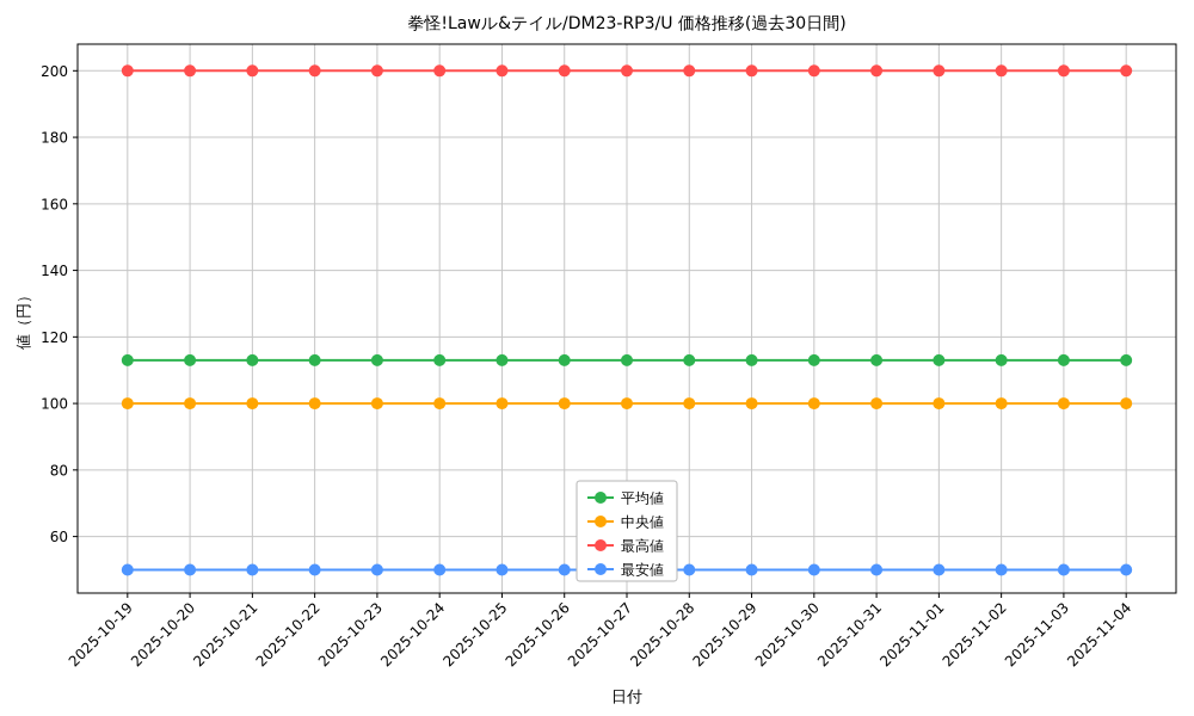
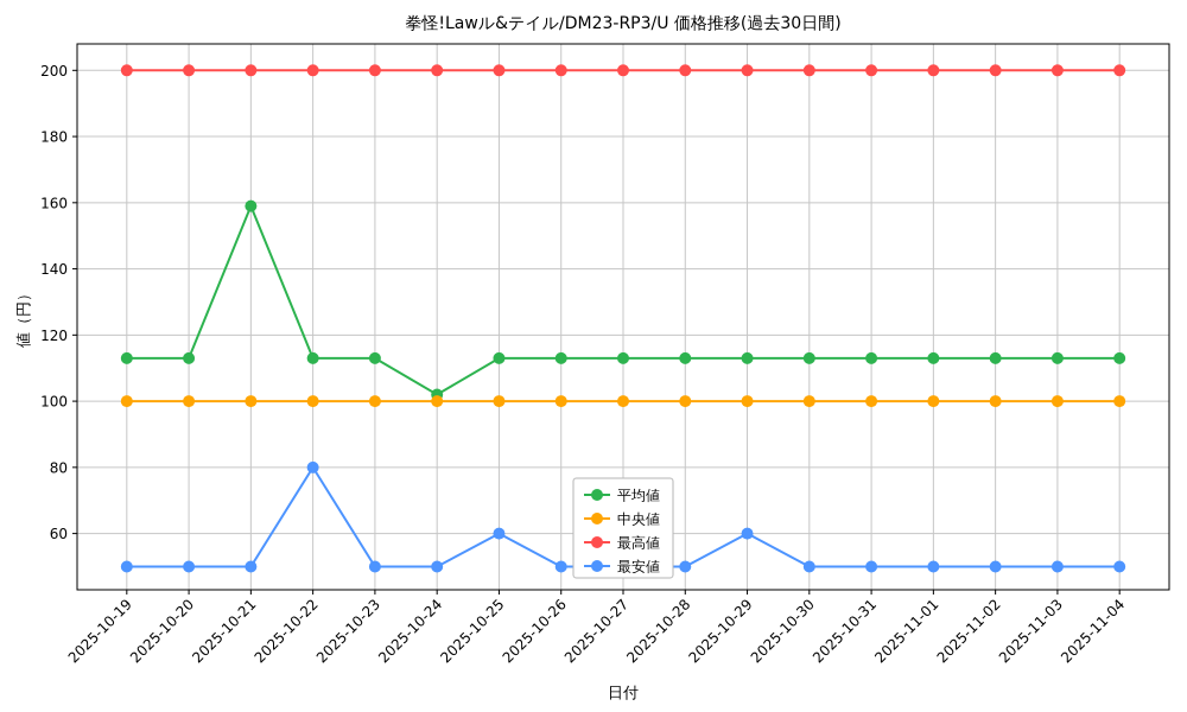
平均値/2025-10-21: 113 -> 159
最安値/2025-10-22: 50 -> 80
平均値/2025-10-24: 113 -> 102
最安値/2025-10-25: 50 -> 60
最安値/2025-10-29: 50 -> 60
